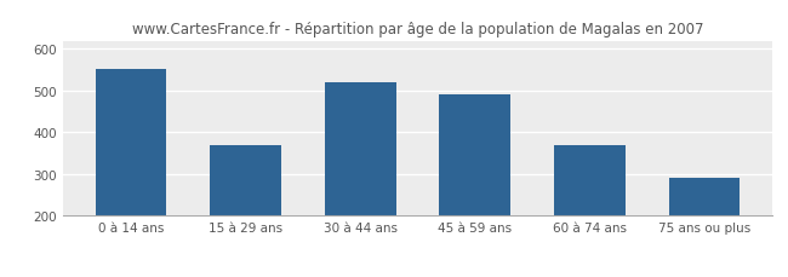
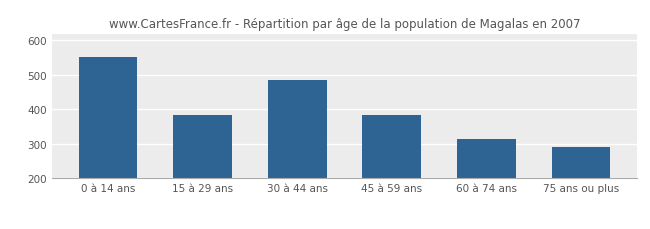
15 à 29 ans: 368 -> 385
30 à 44 ans: 519 -> 485
45 à 59 ans: 490 -> 385
60 à 74 ans: 368 -> 315
